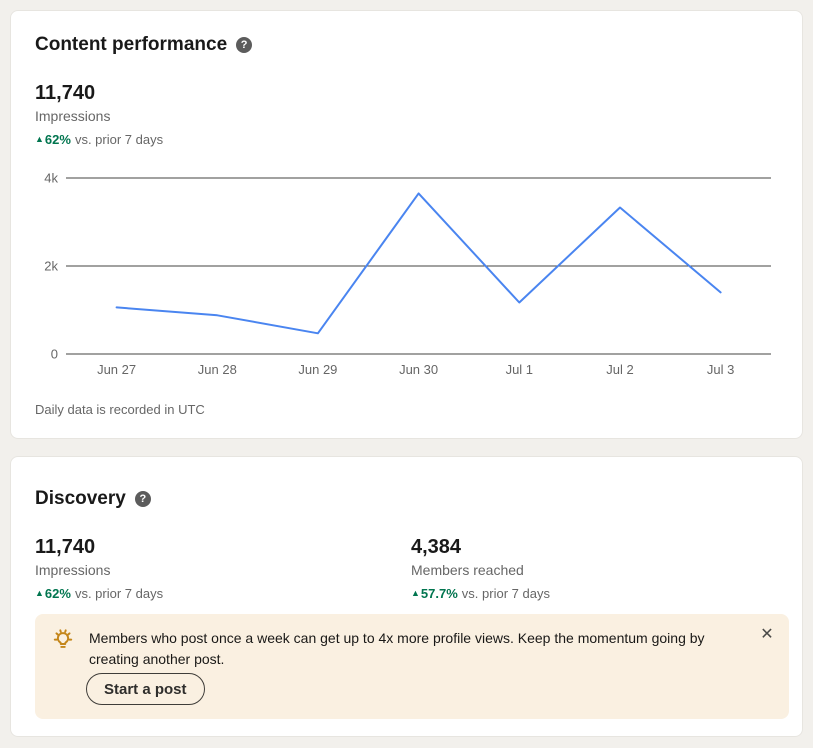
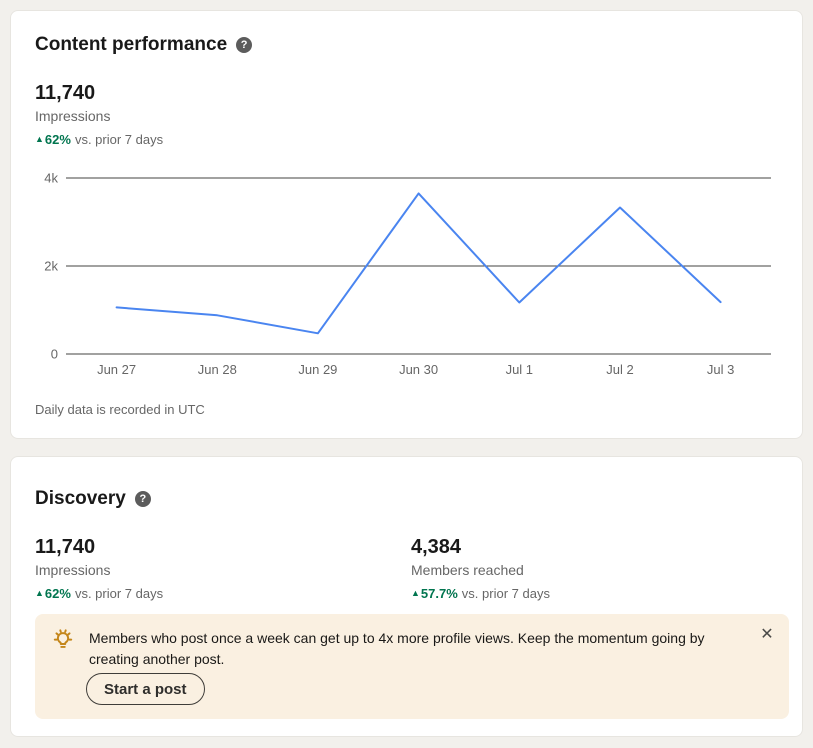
Jul 3: 1.4k -> 1.2k
